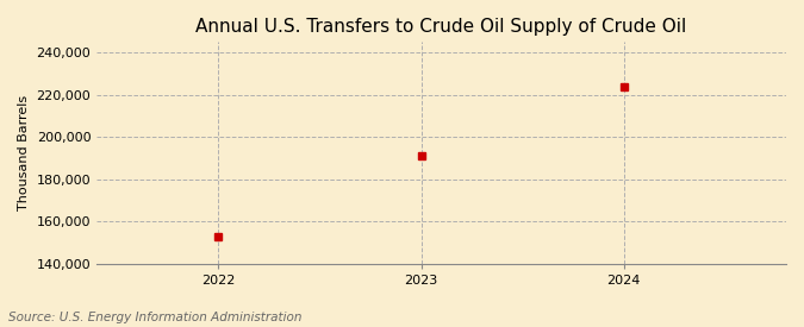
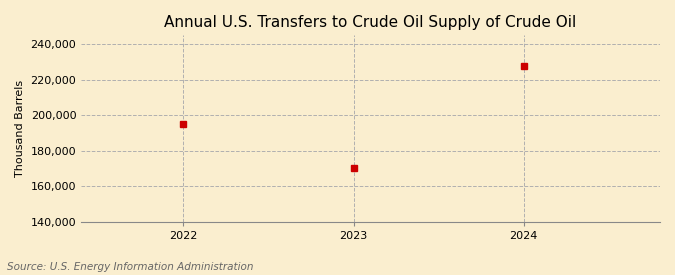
2022: 153,000 -> 195,000
2023: 191,000 -> 170,000
2024: 224,000 -> 228,000
